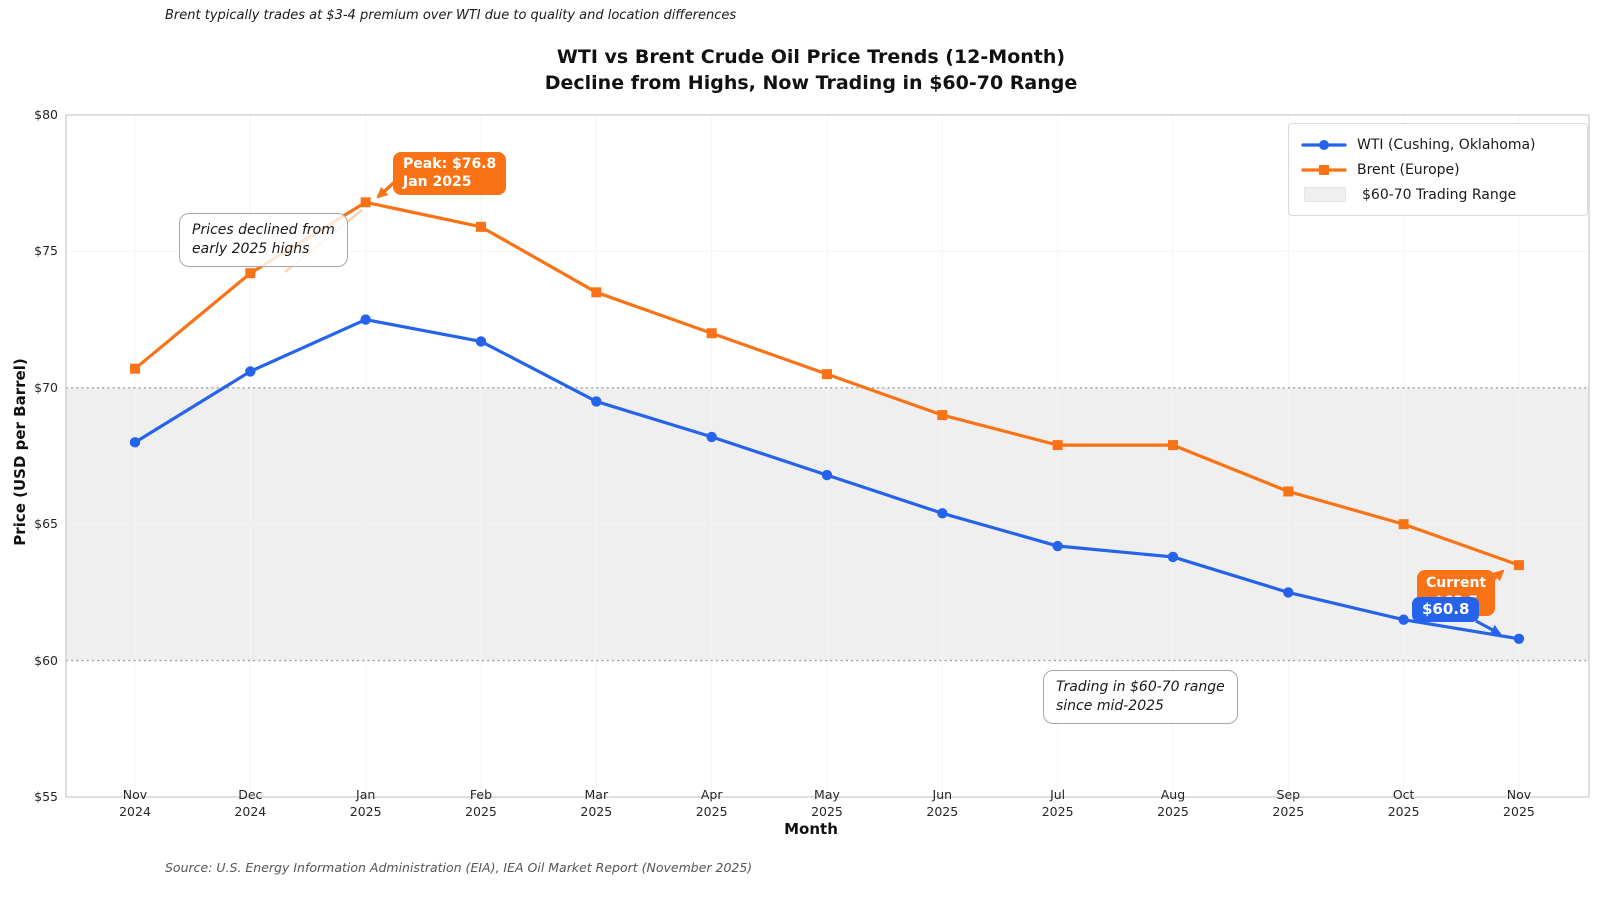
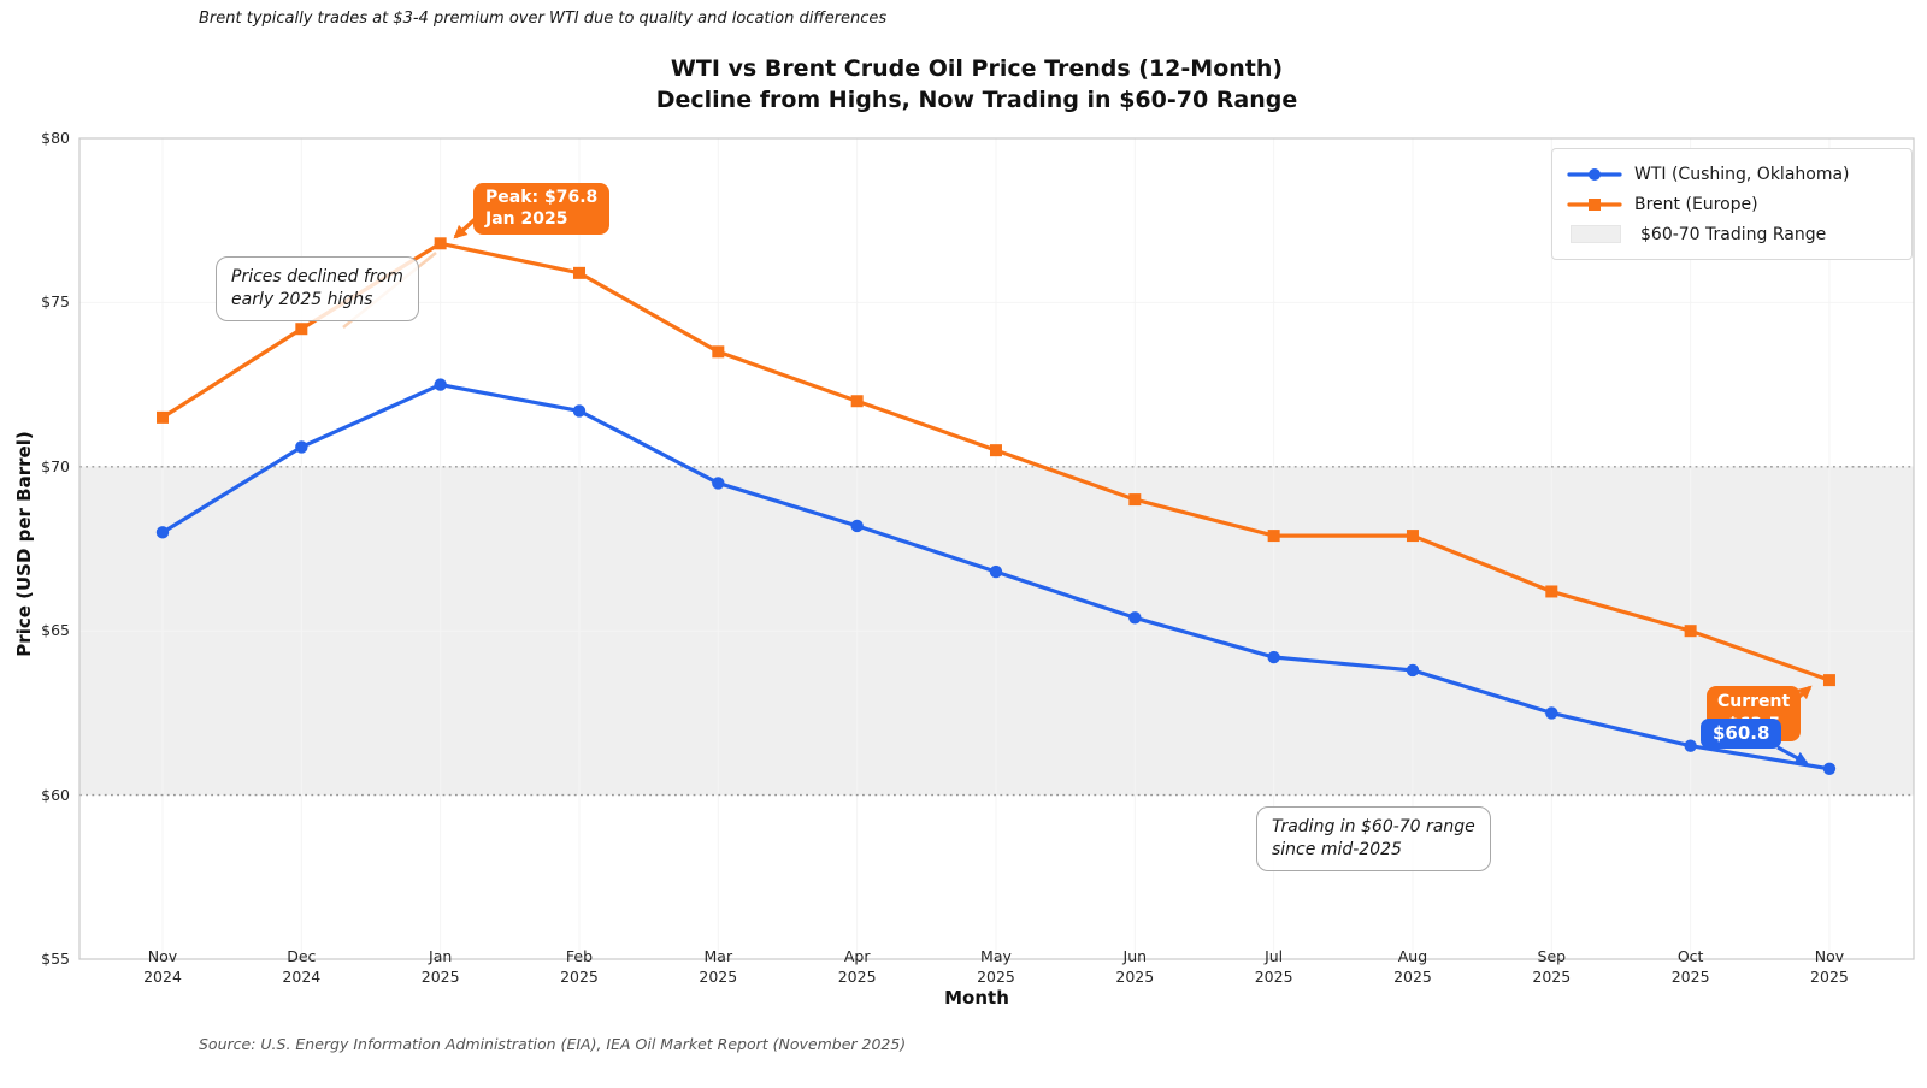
Brent (Europe)/Nov 2024: $70.7 -> $71.5
